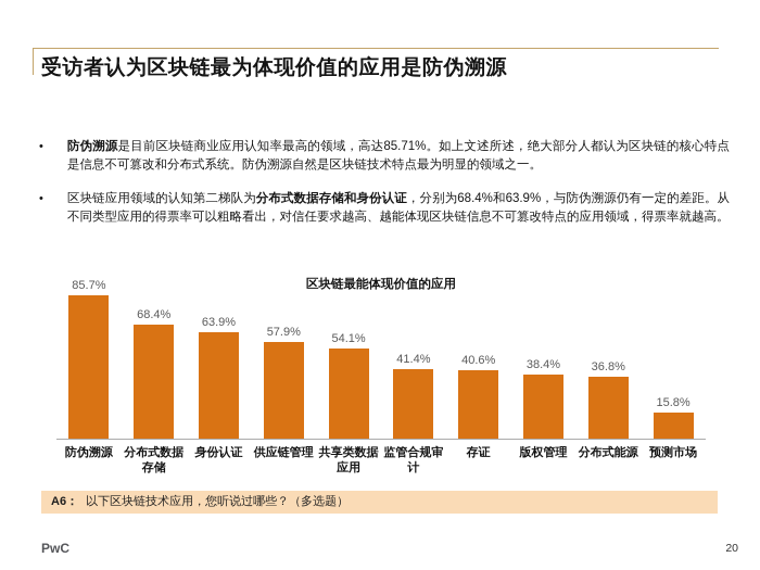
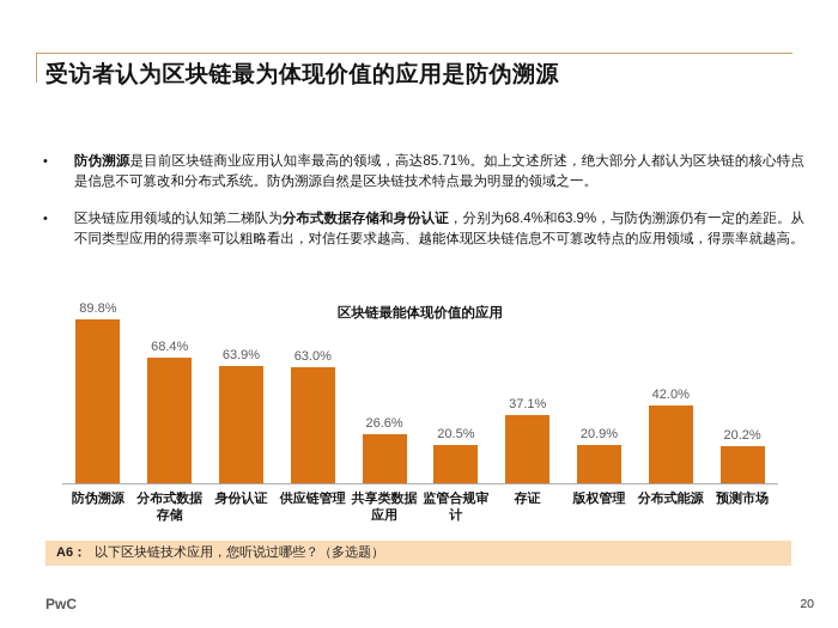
防伪溯源: 85.7% -> 89.8%
供应链管理: 57.9% -> 63.0%
共享类数据应用: 54.1% -> 26.6%
监管合规审计: 41.4% -> 20.5%
存证: 40.6% -> 37.1%
版权管理: 38.4% -> 20.9%
分布式能源: 36.8% -> 42.0%
预测市场: 15.8% -> 20.2%
